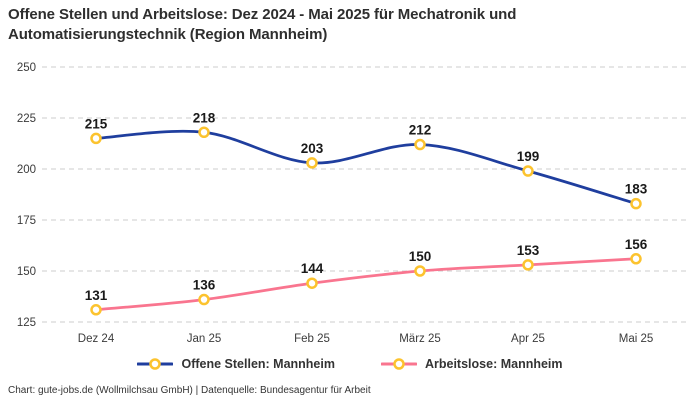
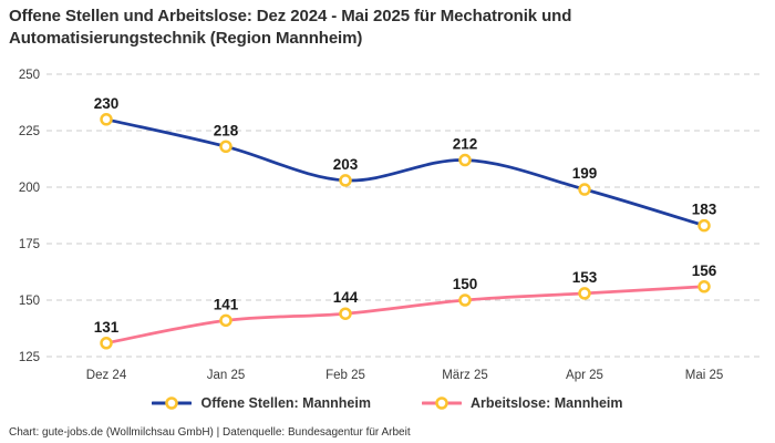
Offene Stellen: Mannheim/Dez 24: 215 -> 230
Arbeitslose: Mannheim/Jan 25: 136 -> 141
